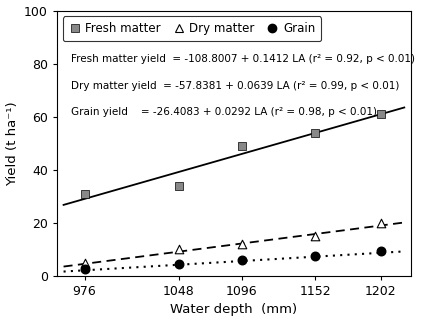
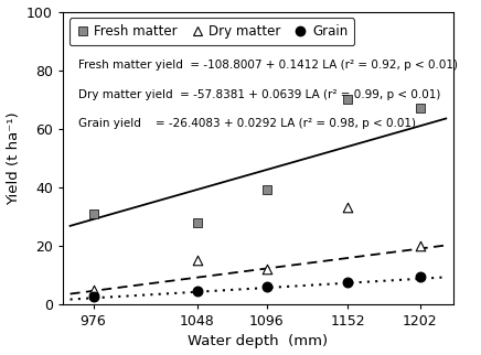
Fresh matter/1048: 34 -> 28
Dry matter/1048: 10 -> 15
Fresh matter/1096: 49 -> 39
Fresh matter/1152: 54 -> 70
Dry matter/1152: 15 -> 33
Fresh matter/1202: 61 -> 67
